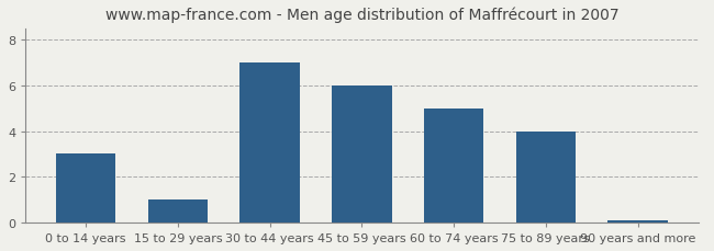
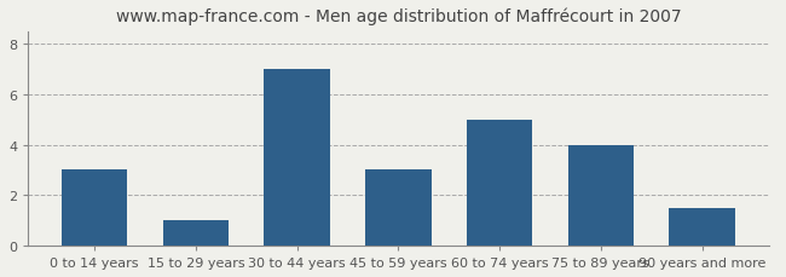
45 to 59 years: 6.0 -> 3.0
90 years and more: 0.1 -> 1.5
